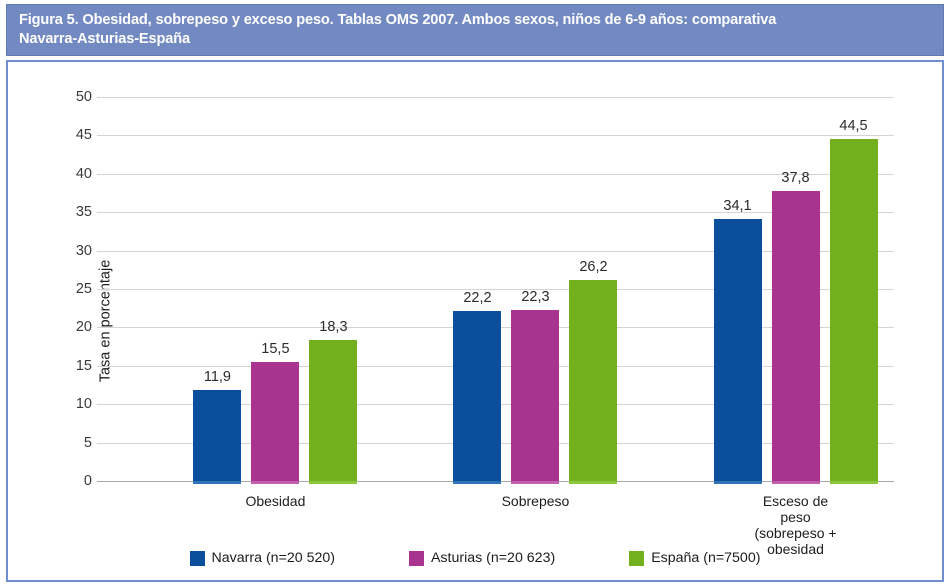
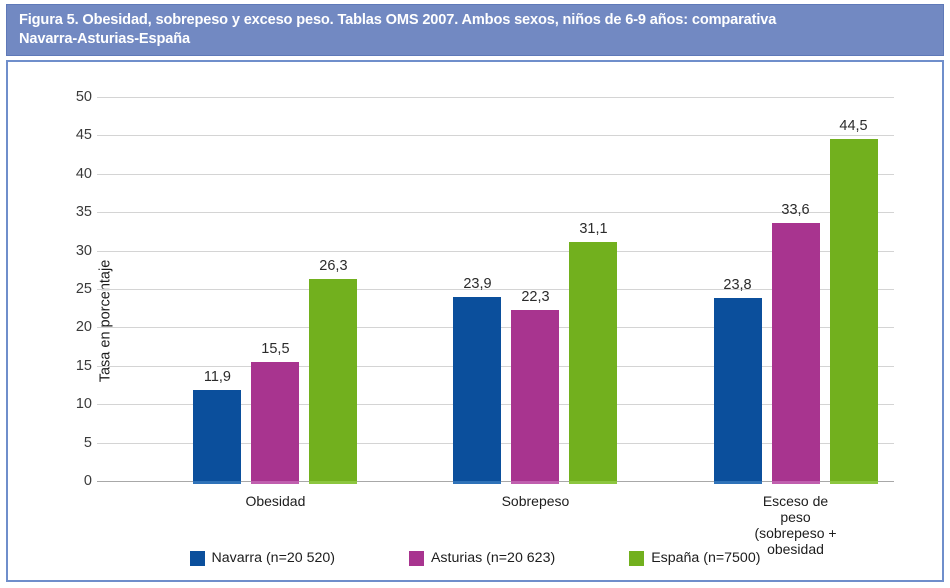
España (n=7500)/Obesidad: 18,3 -> 26,3
Navarra (n=20 520)/Sobrepeso: 22,2 -> 23,9
España (n=7500)/Sobrepeso: 26,2 -> 31,1
Navarra (n=20 520)/Esceso de peso (sobrepeso + obesidad: 34,1 -> 23,8
Asturias (n=20 623)/Esceso de peso (sobrepeso + obesidad: 37,8 -> 33,6
